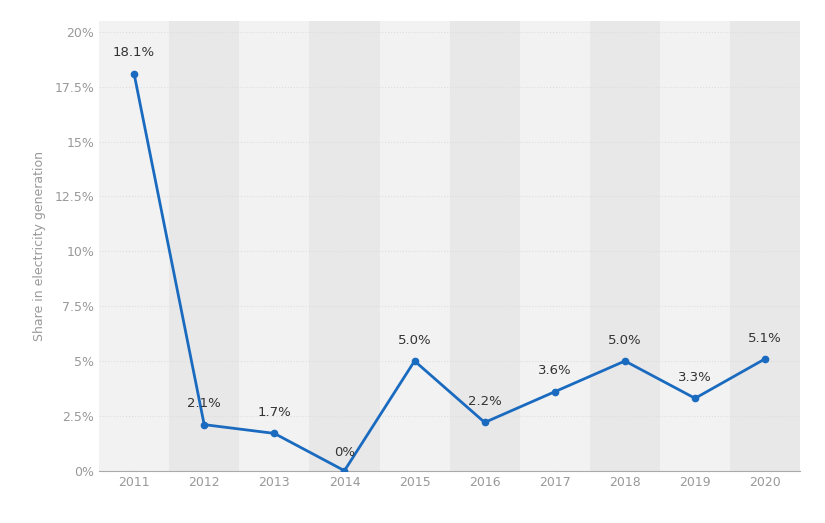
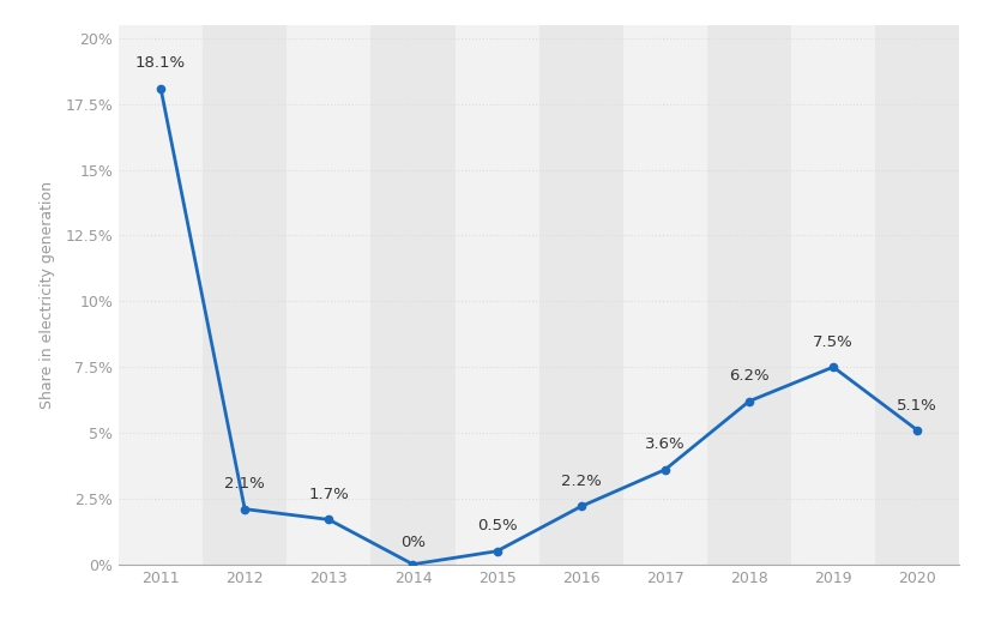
2015: 5.0% -> 0.5%
2018: 5.0% -> 6.2%
2019: 3.3% -> 7.5%
